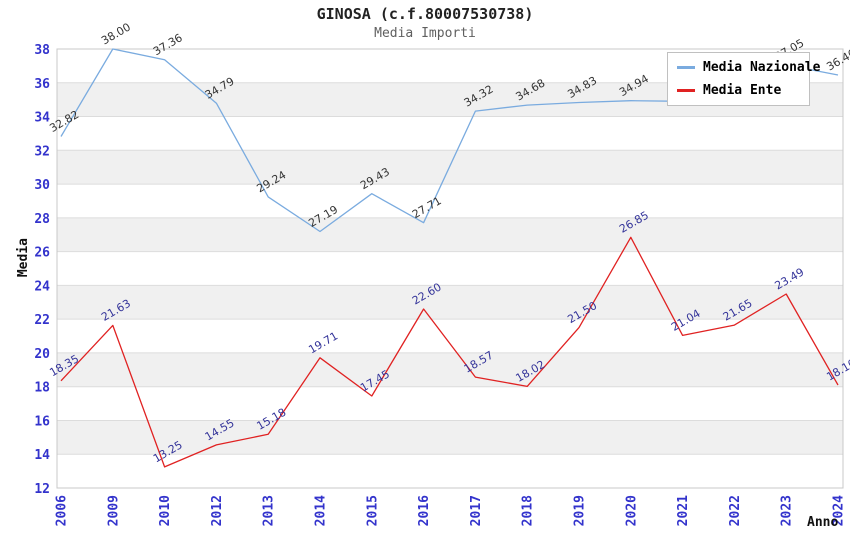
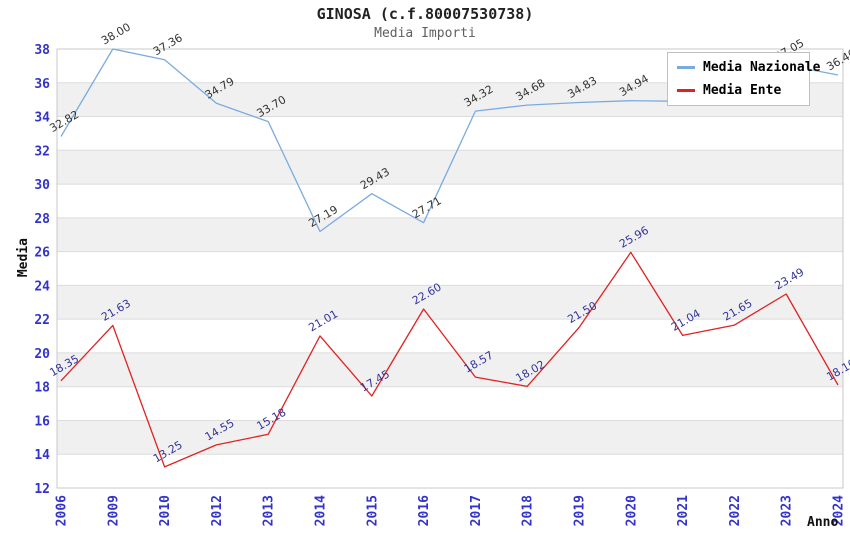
Media Nazionale/2013: 29.24 -> 33.70
Media Ente/2014: 19.71 -> 21.01
Media Ente/2020: 26.85 -> 25.96
